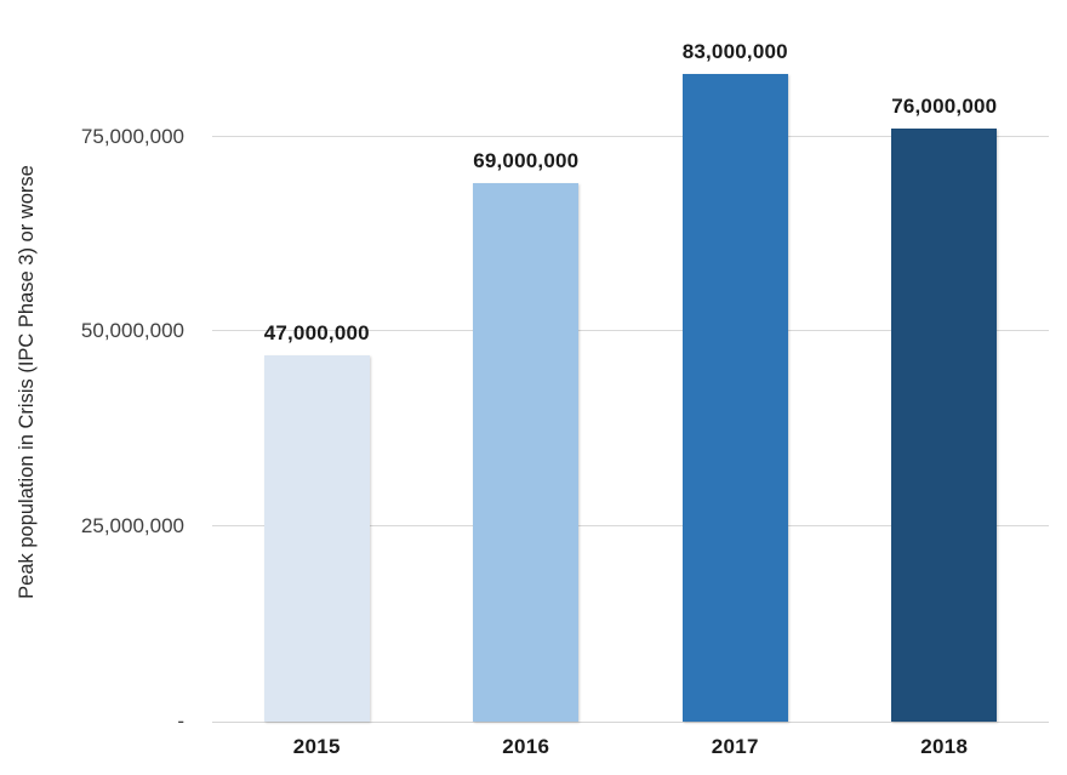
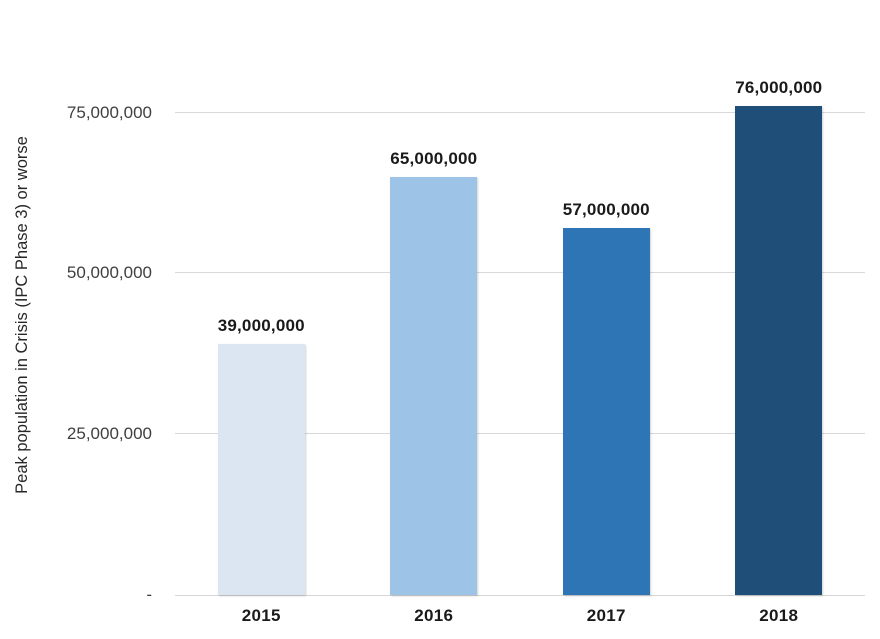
2015: 47,000,000 -> 39,000,000
2016: 69,000,000 -> 65,000,000
2017: 83,000,000 -> 57,000,000
